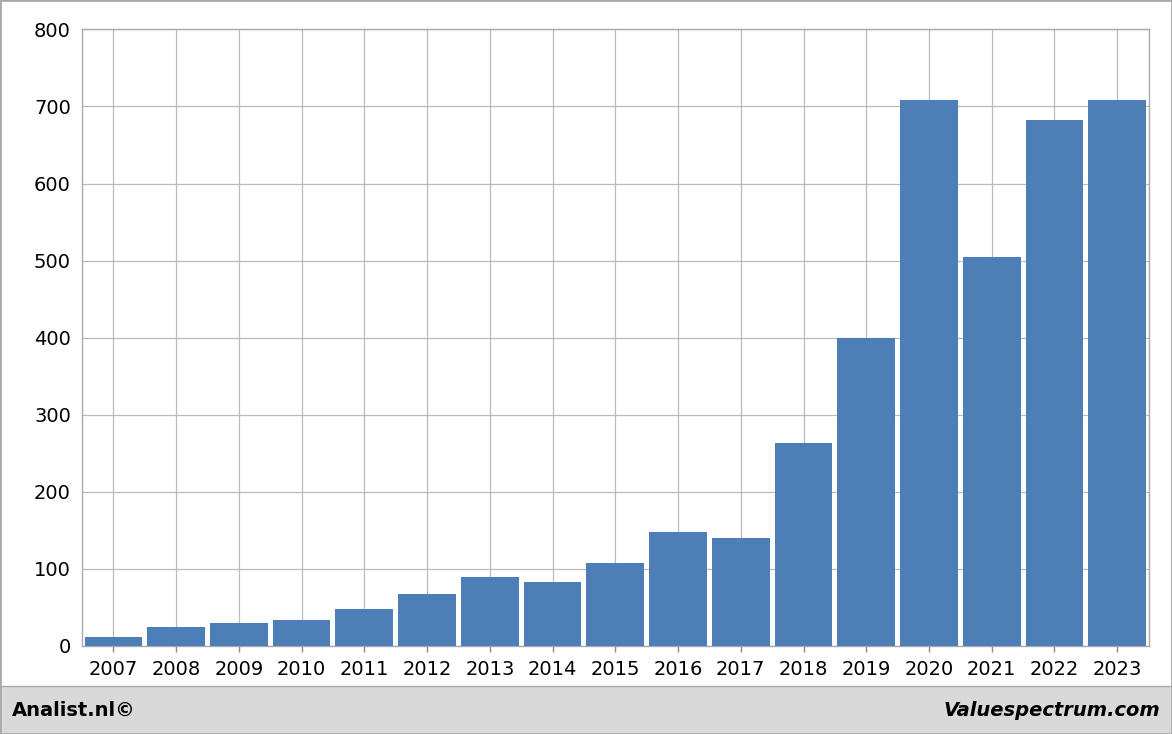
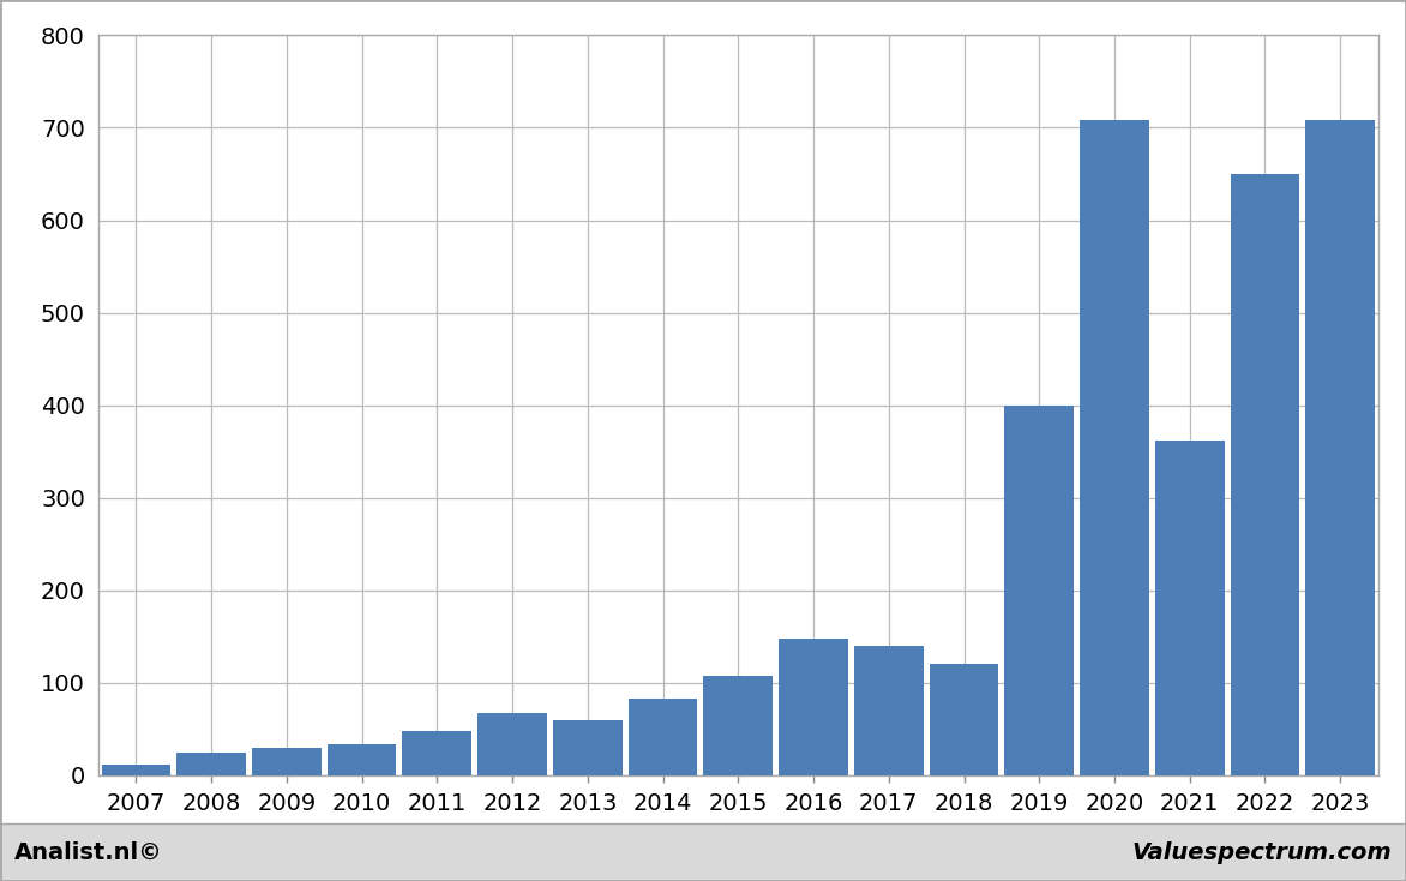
2013: 90 -> 60
2018: 263 -> 120
2021: 505 -> 362
2022: 683 -> 650
